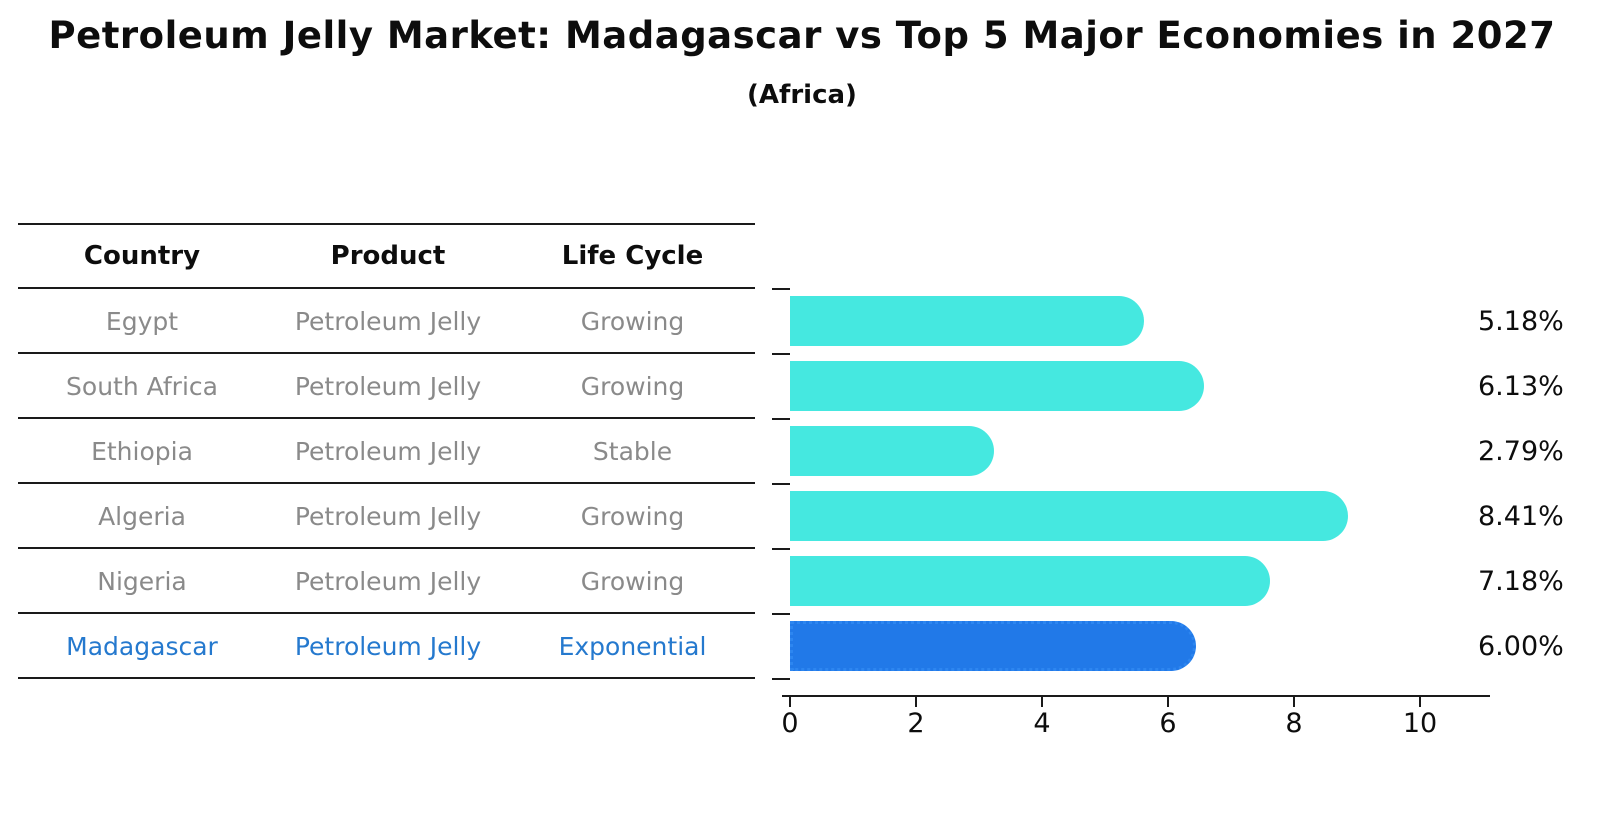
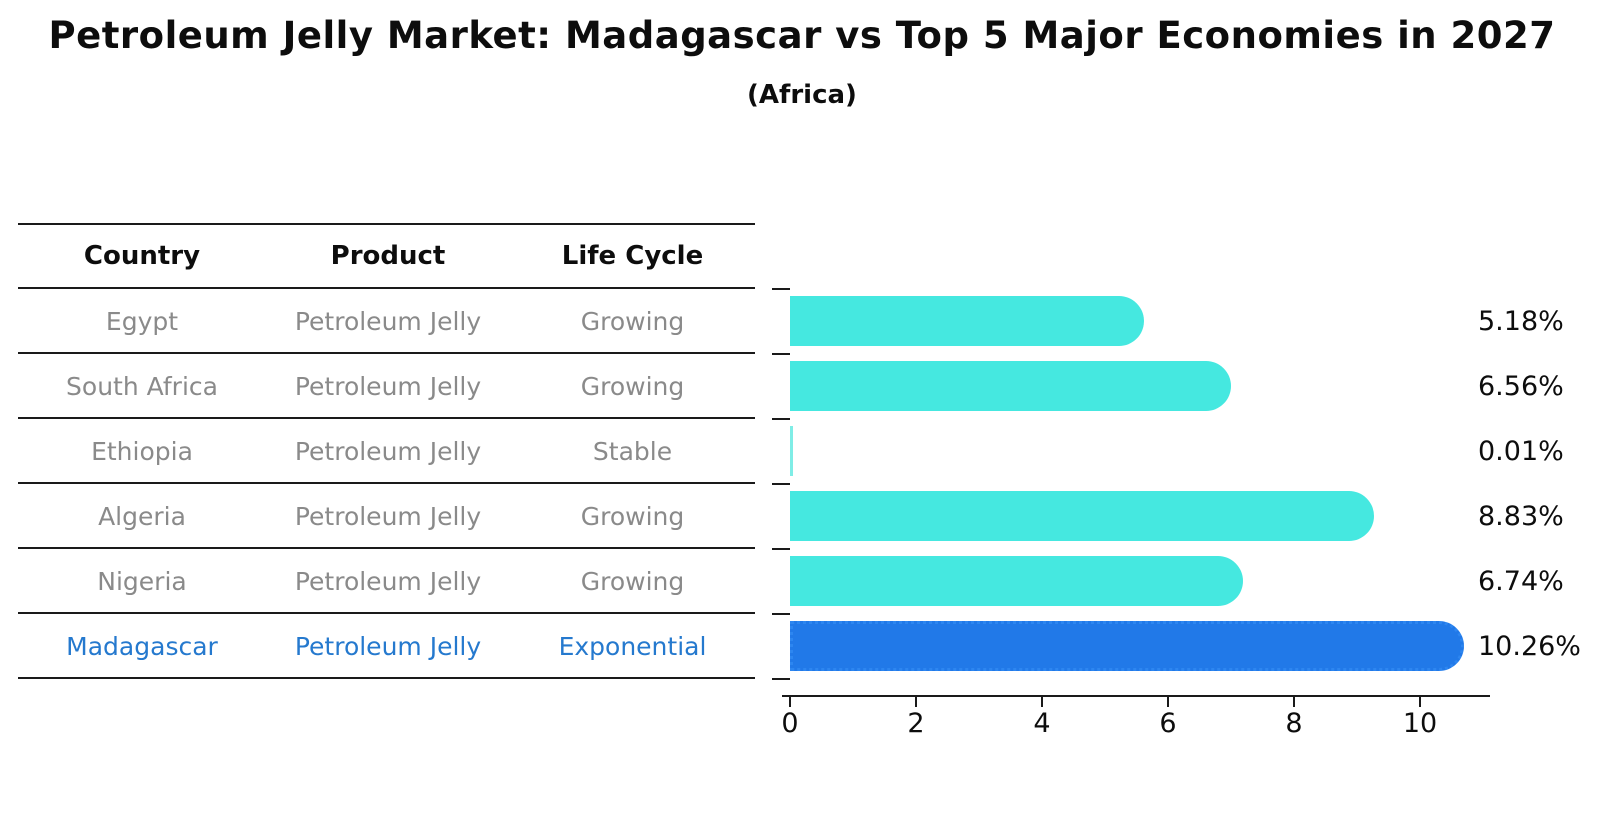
South Africa: 6.13% -> 6.56%
Ethiopia: 2.79% -> 0.01%
Algeria: 8.41% -> 8.83%
Nigeria: 7.18% -> 6.74%
Madagascar: 6.00% -> 10.26%
